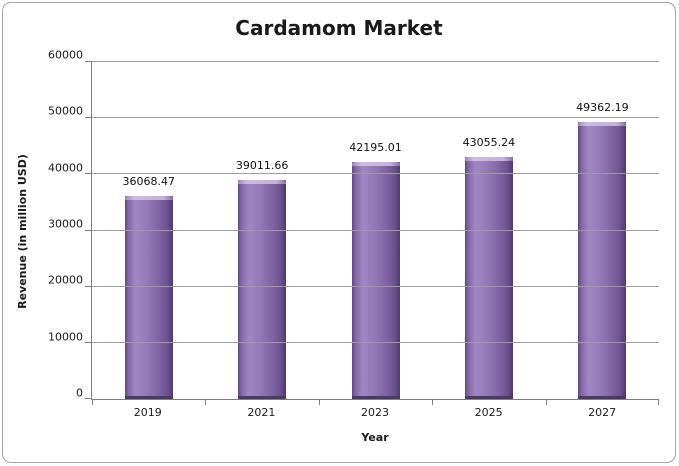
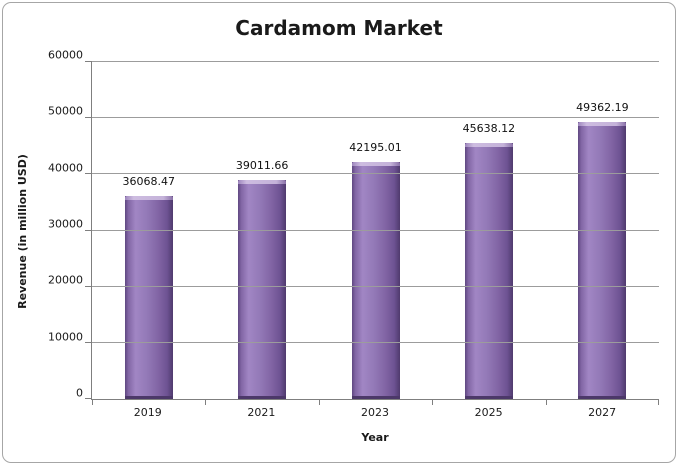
2025: 43055.24 -> 45638.12
